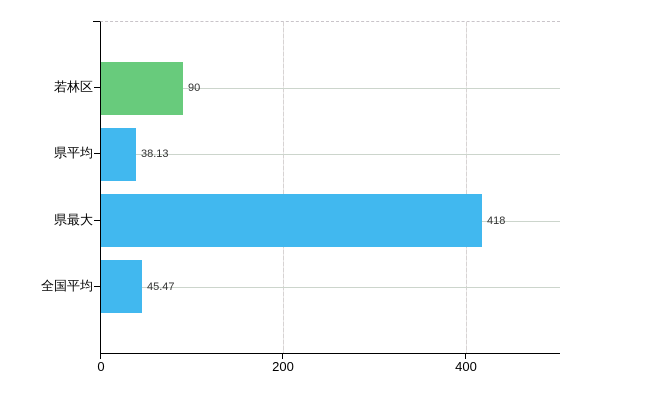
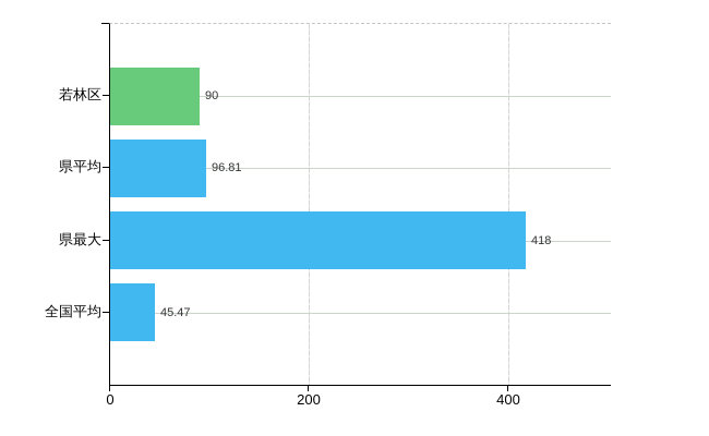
県平均: 38.13 -> 96.81
